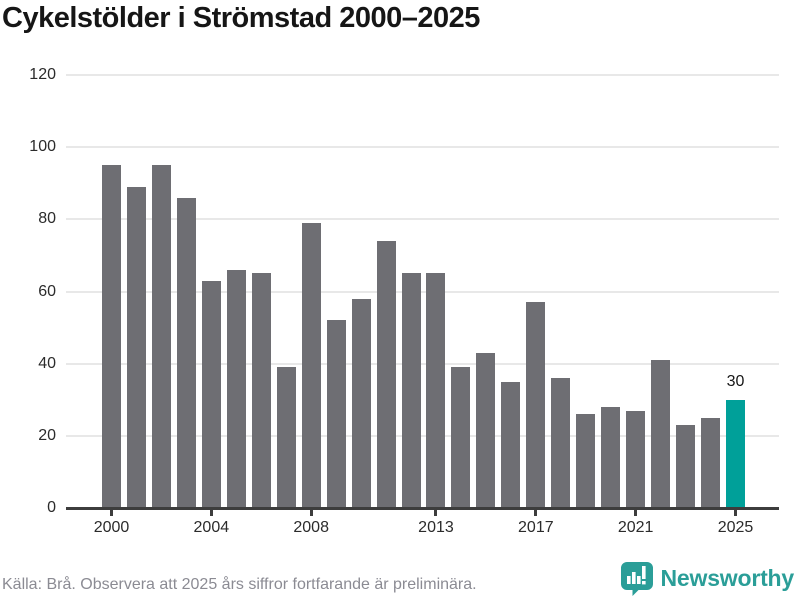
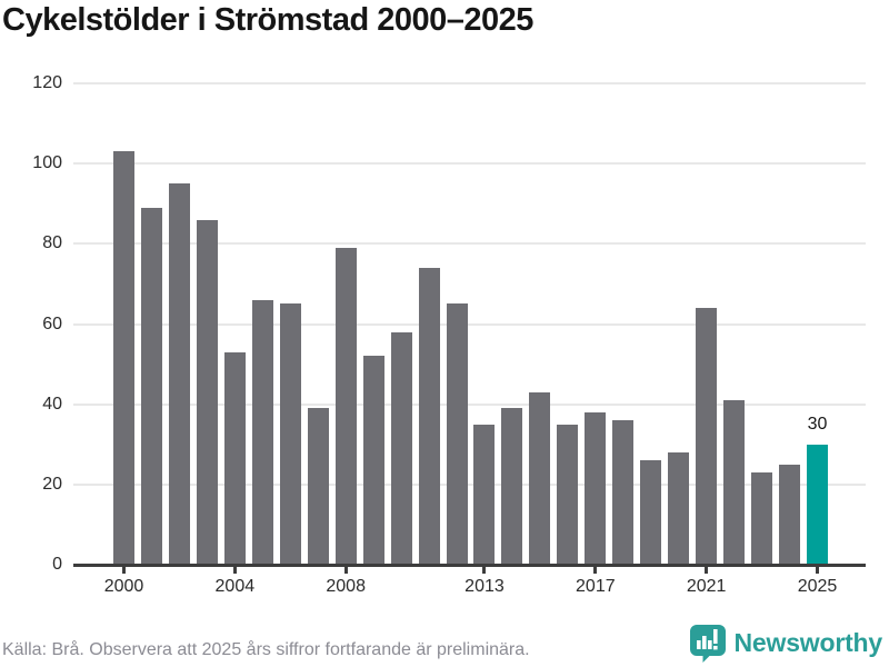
2000: 95 -> 103
2004: 63 -> 53
2013: 65 -> 35
2017: 57 -> 38
2021: 27 -> 64
